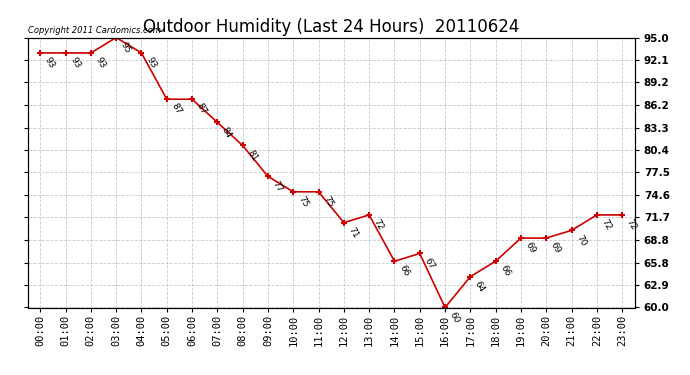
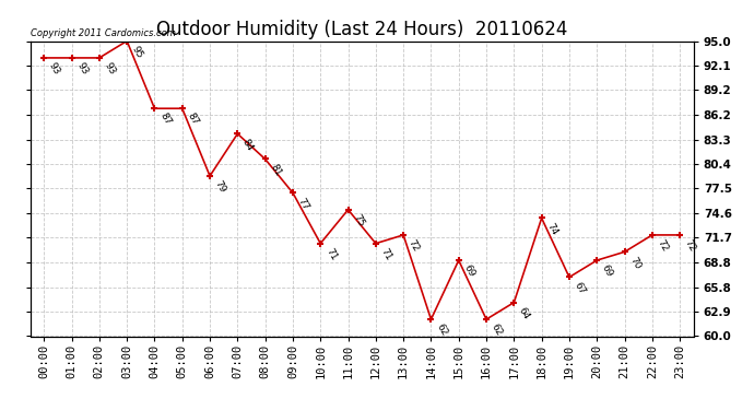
04:00: 93 -> 87
06:00: 87 -> 79
10:00: 75 -> 71
14:00: 66 -> 62
15:00: 67 -> 69
16:00: 60 -> 62
18:00: 66 -> 74
19:00: 69 -> 67
